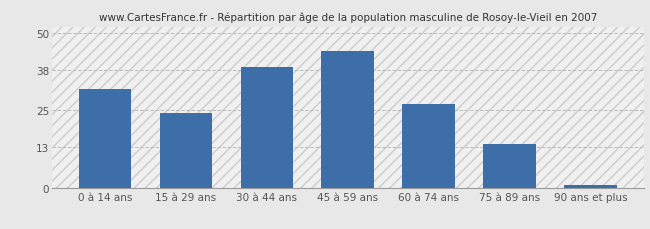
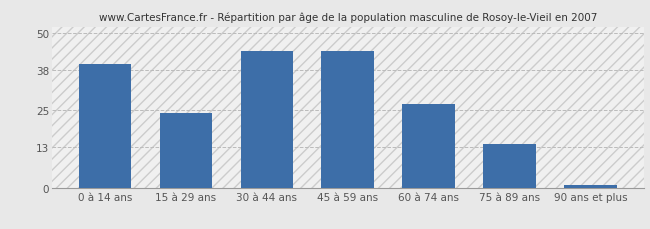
0 à 14 ans: 32.0 -> 40.0
30 à 44 ans: 39.0 -> 44.0
